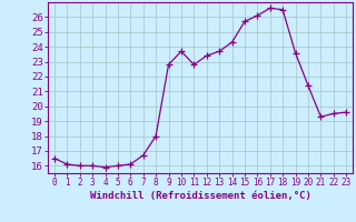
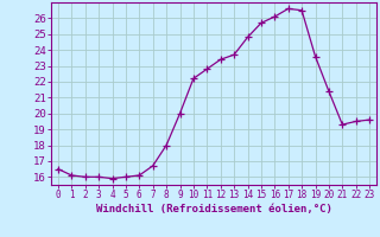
9: 22.8 -> 20.0
10: 23.7 -> 22.2
14: 24.3 -> 24.8
